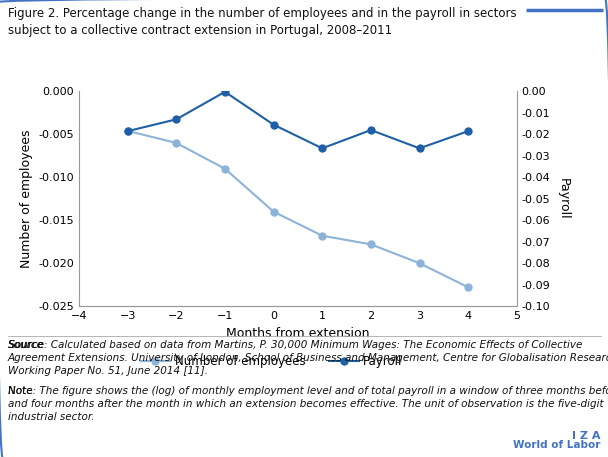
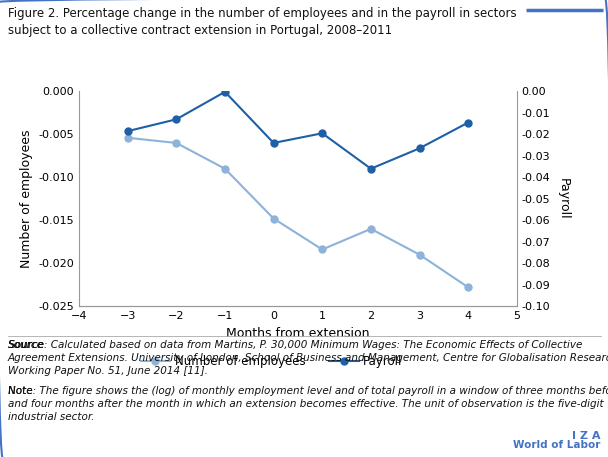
Number of employees/−3: -0.0046 -> -0.0054
Number of employees/0: -0.0140 -> -0.0148
Payroll/0: -0.0155 -> -0.0240
Number of employees/1: -0.0168 -> -0.0184
Payroll/1: -0.0265 -> -0.0195
Number of employees/2: -0.0178 -> -0.0160
Payroll/2: -0.0180 -> -0.0360
Number of employees/3: -0.0200 -> -0.0190
Payroll/4: -0.0185 -> -0.0145
